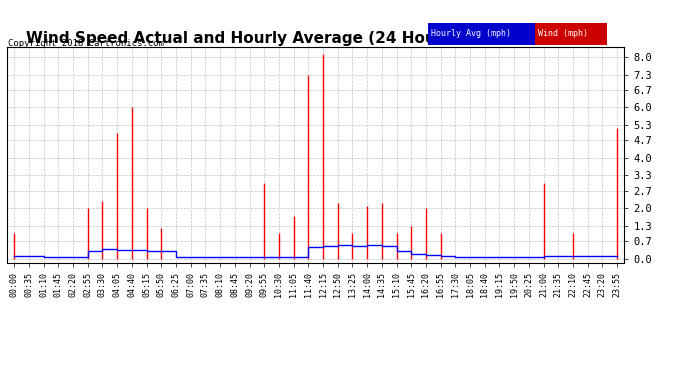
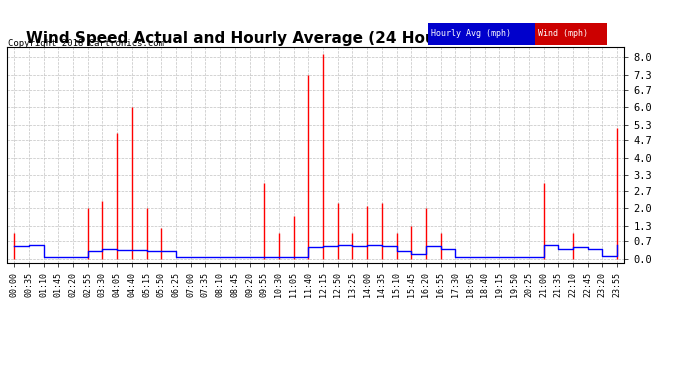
00:00: 0.10 -> 0.50
00:35: 0.10 -> 0.55
16:20: 0.15 -> 0.50
16:55: 0.10 -> 0.40
21:00: 0.10 -> 0.55
21:35: 0.10 -> 0.40
22:10: 0.10 -> 0.45
22:45: 0.10 -> 0.40
23:55: 0.10 -> 0.55
